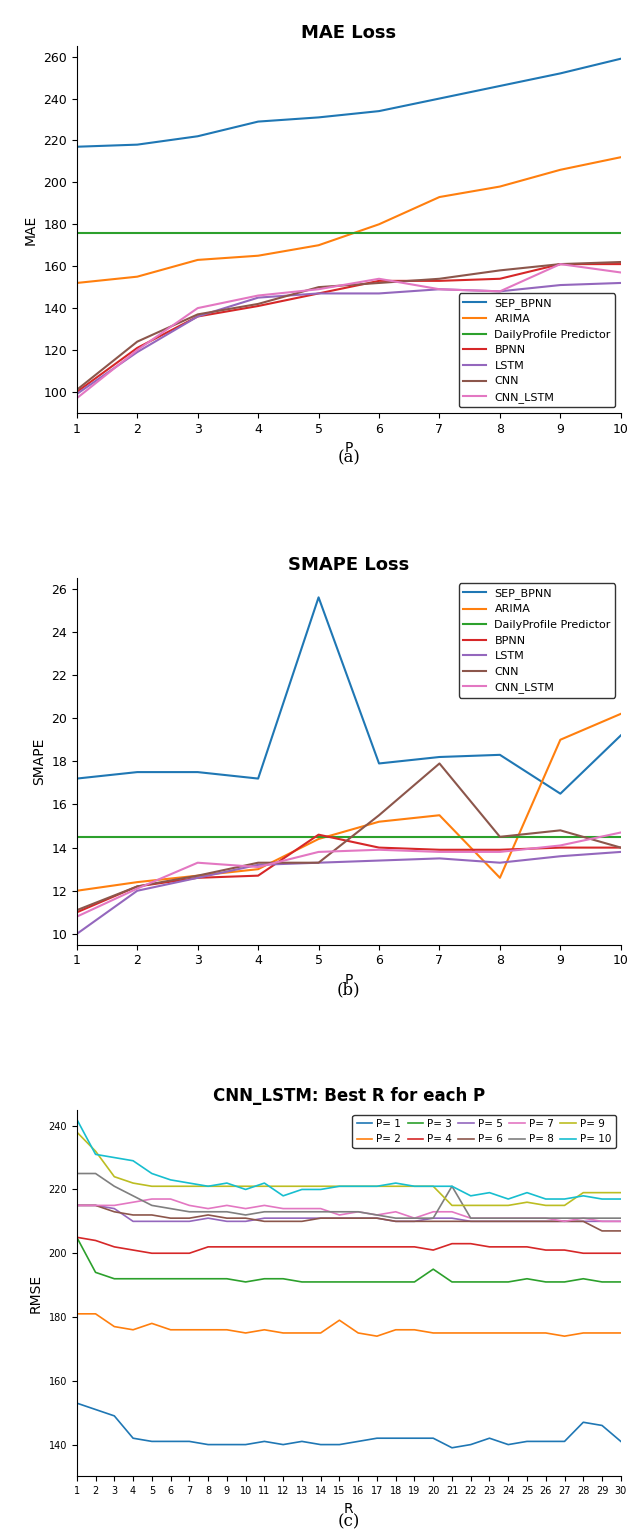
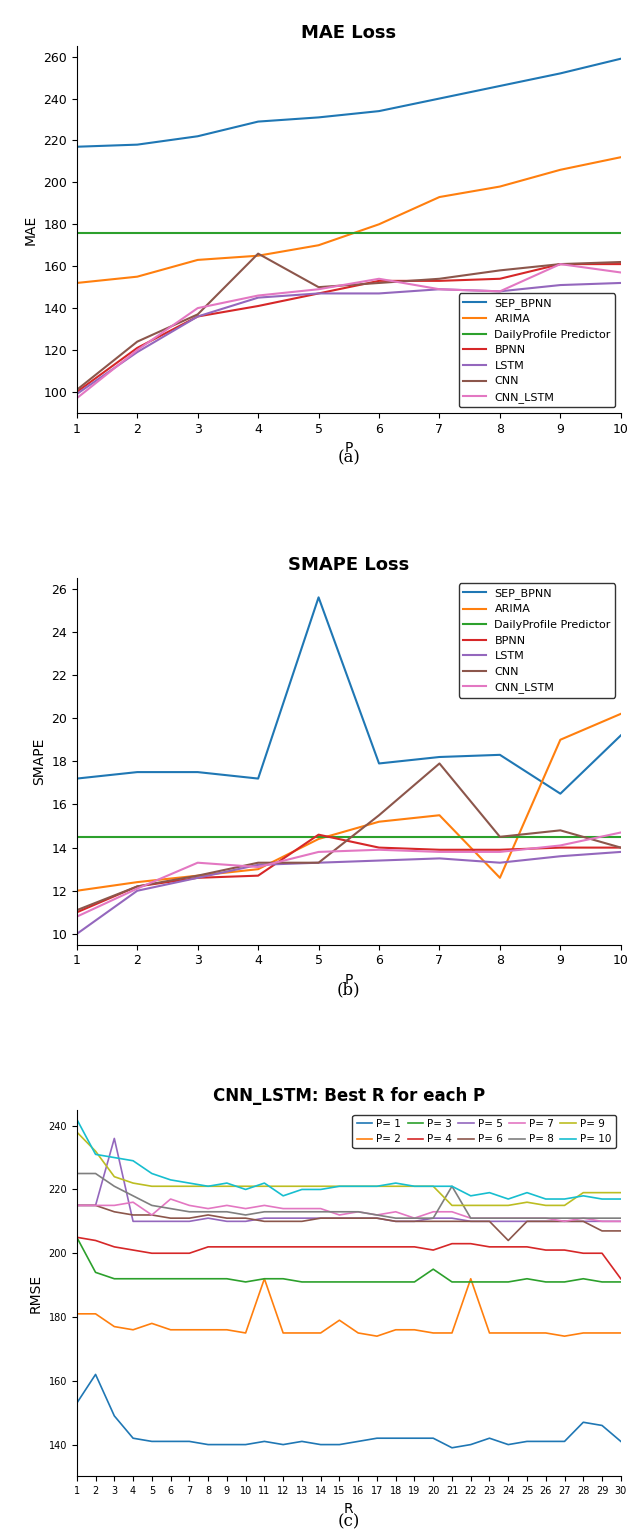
MAE Loss/CNN/4: 142 -> 166
CNN_LSTM: Best R for each P/P= 1/2: 151 -> 162
CNN_LSTM: Best R for each P/P= 5/3: 214 -> 236
CNN_LSTM: Best R for each P/P= 7/5: 217 -> 212
CNN_LSTM: Best R for each P/P= 2/11: 176 -> 192
CNN_LSTM: Best R for each P/P= 2/22: 175 -> 192
CNN_LSTM: Best R for each P/P= 6/24: 210 -> 204
CNN_LSTM: Best R for each P/P= 4/30: 200 -> 192
